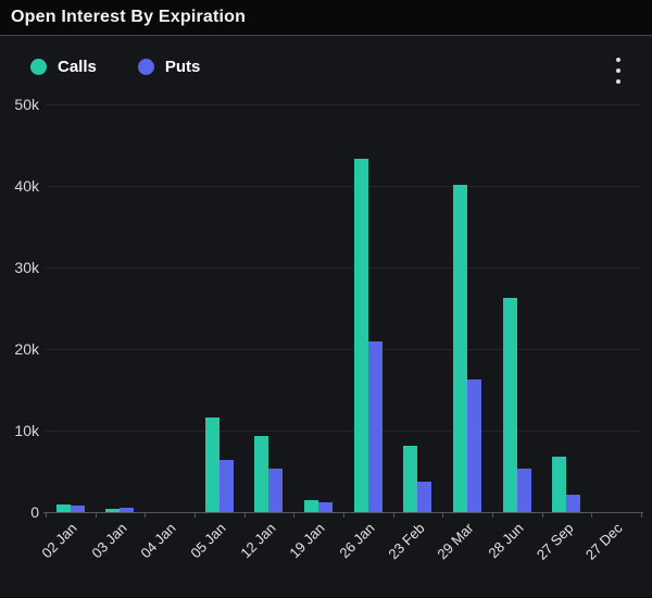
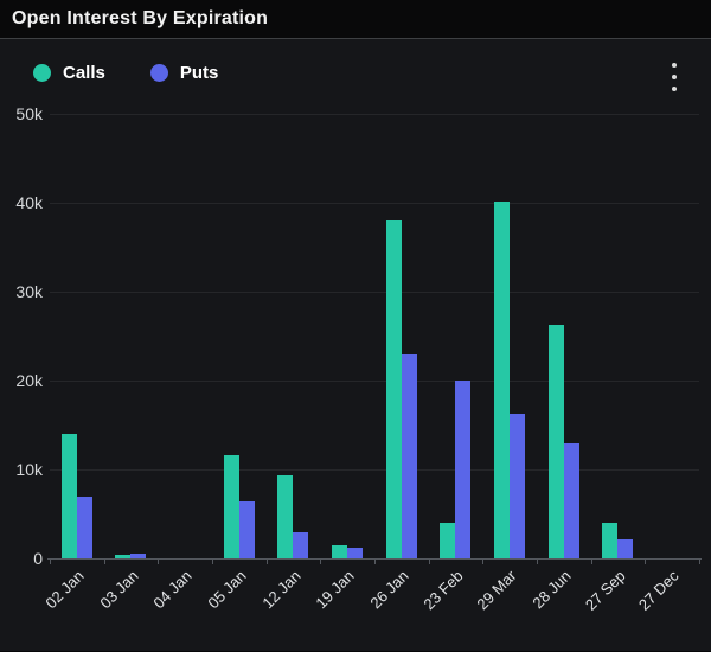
Calls/02 Jan: 1k -> 14k
Puts/02 Jan: 1k -> 7k
Puts/12 Jan: 5k -> 3k
Calls/26 Jan: 43k -> 38k
Puts/26 Jan: 21k -> 23k
Calls/23 Feb: 8k -> 4k
Puts/23 Feb: 4k -> 20k
Puts/28 Jun: 5k -> 13k
Calls/27 Sep: 7k -> 4k
